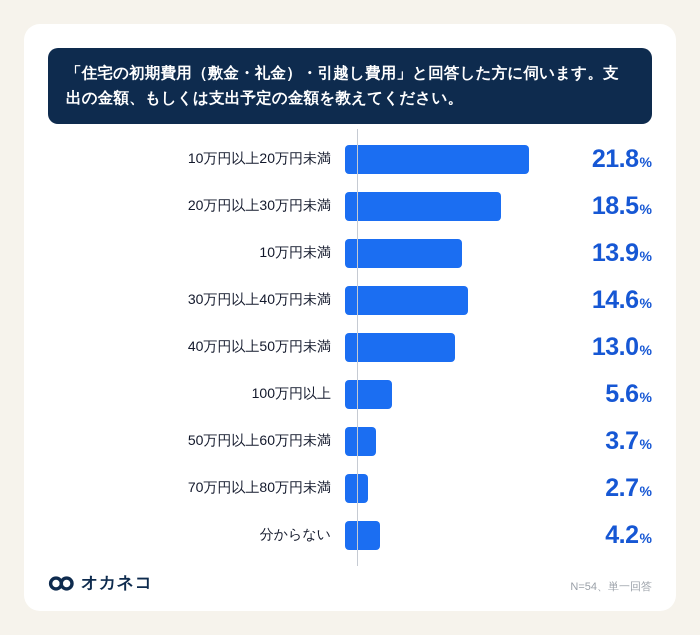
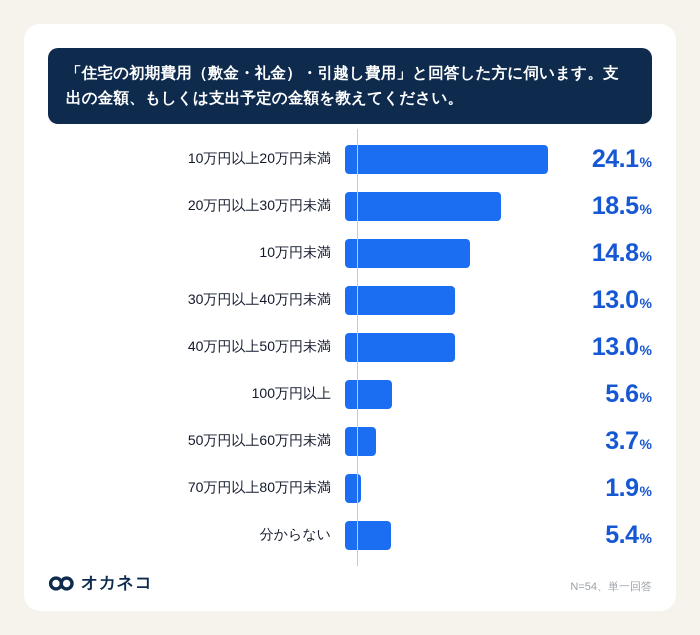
10万円以上20万円未満: 21.8 -> 24.1
10万円未満: 13.9 -> 14.8
30万円以上40万円未満: 14.6 -> 13.0
70万円以上80万円未満: 2.7 -> 1.9
分からない: 4.2 -> 5.4
